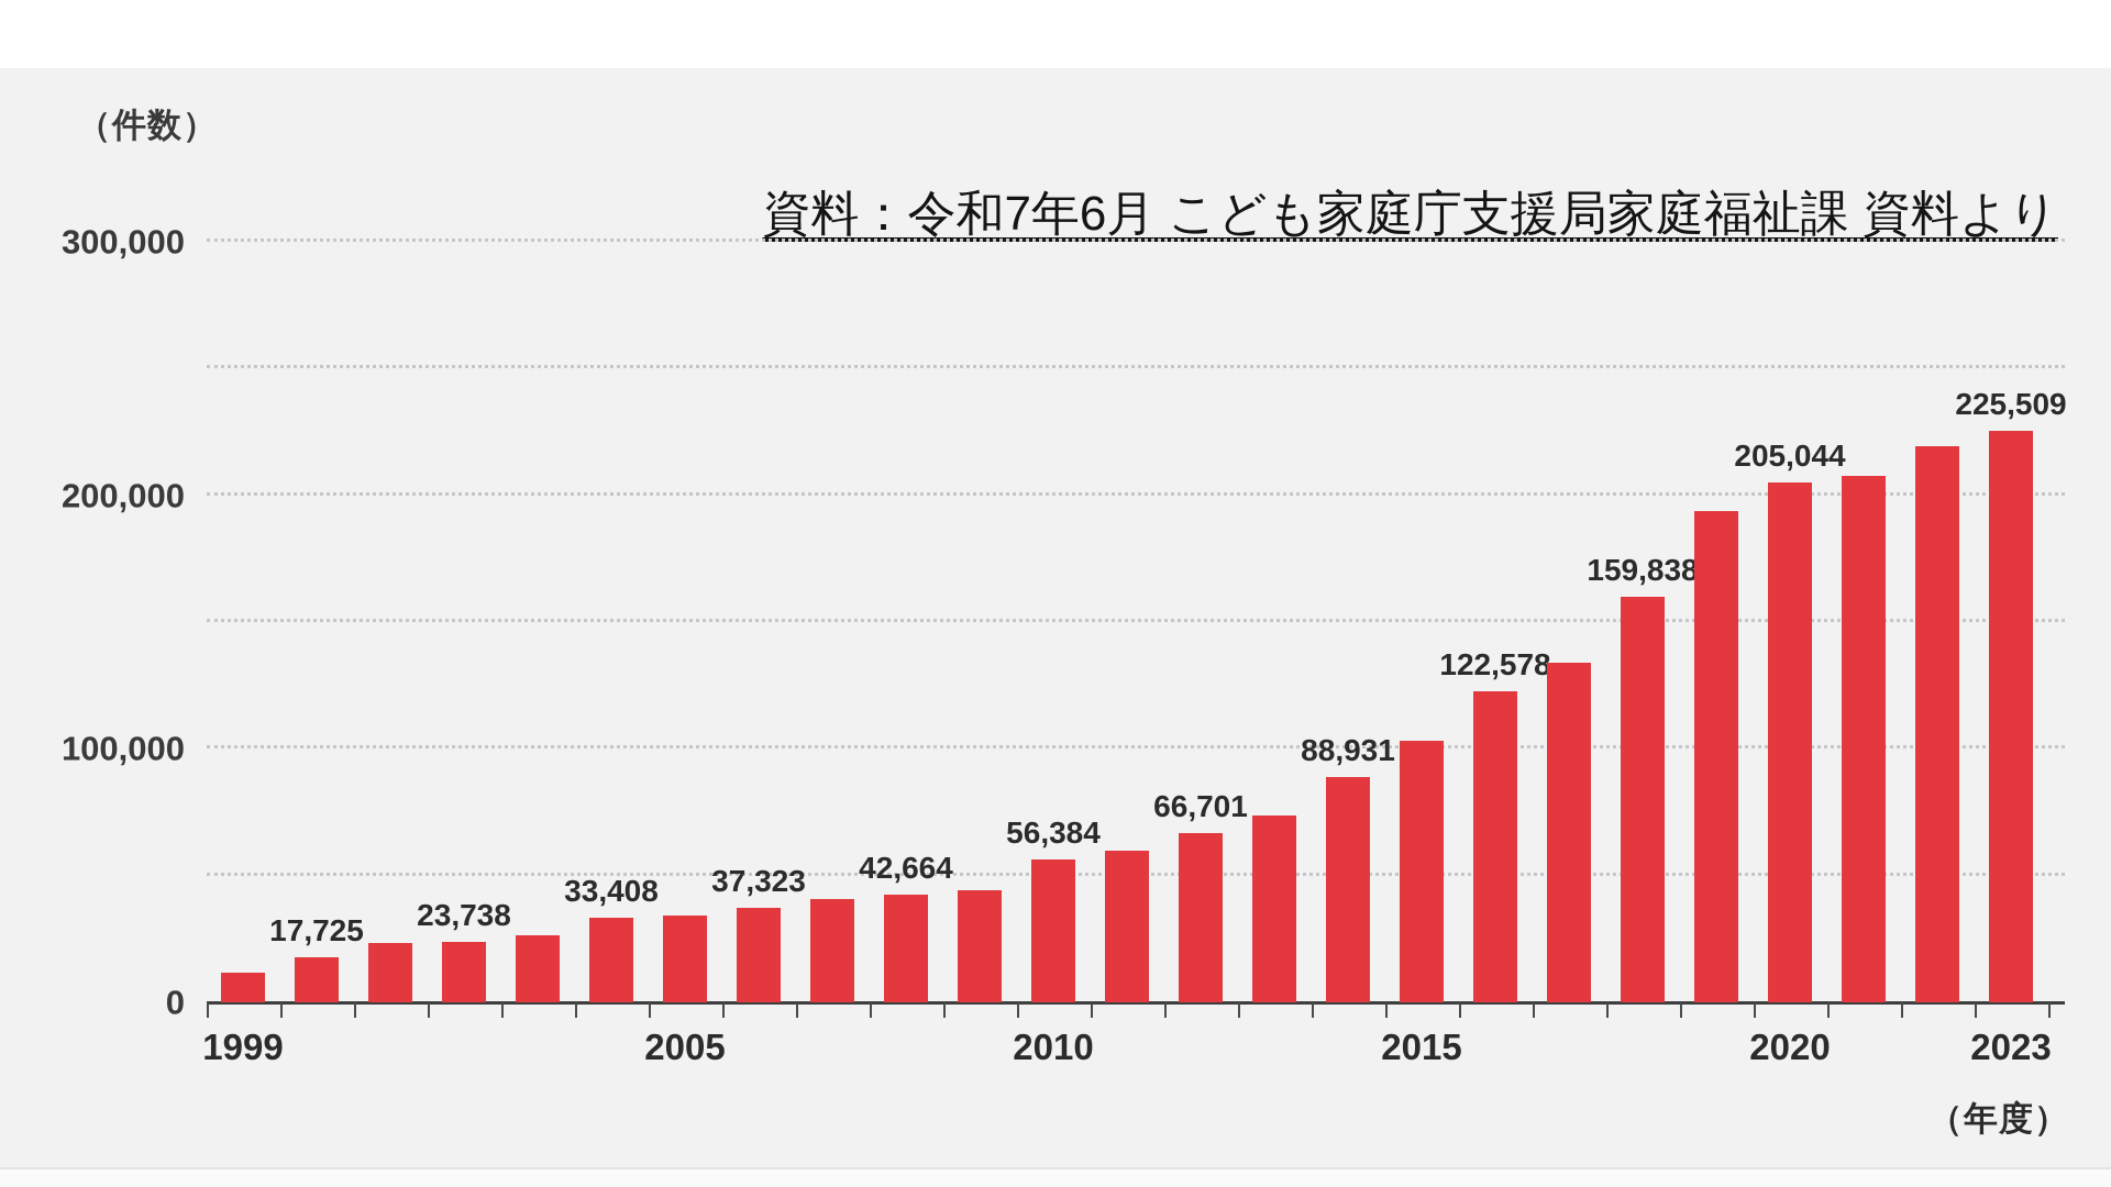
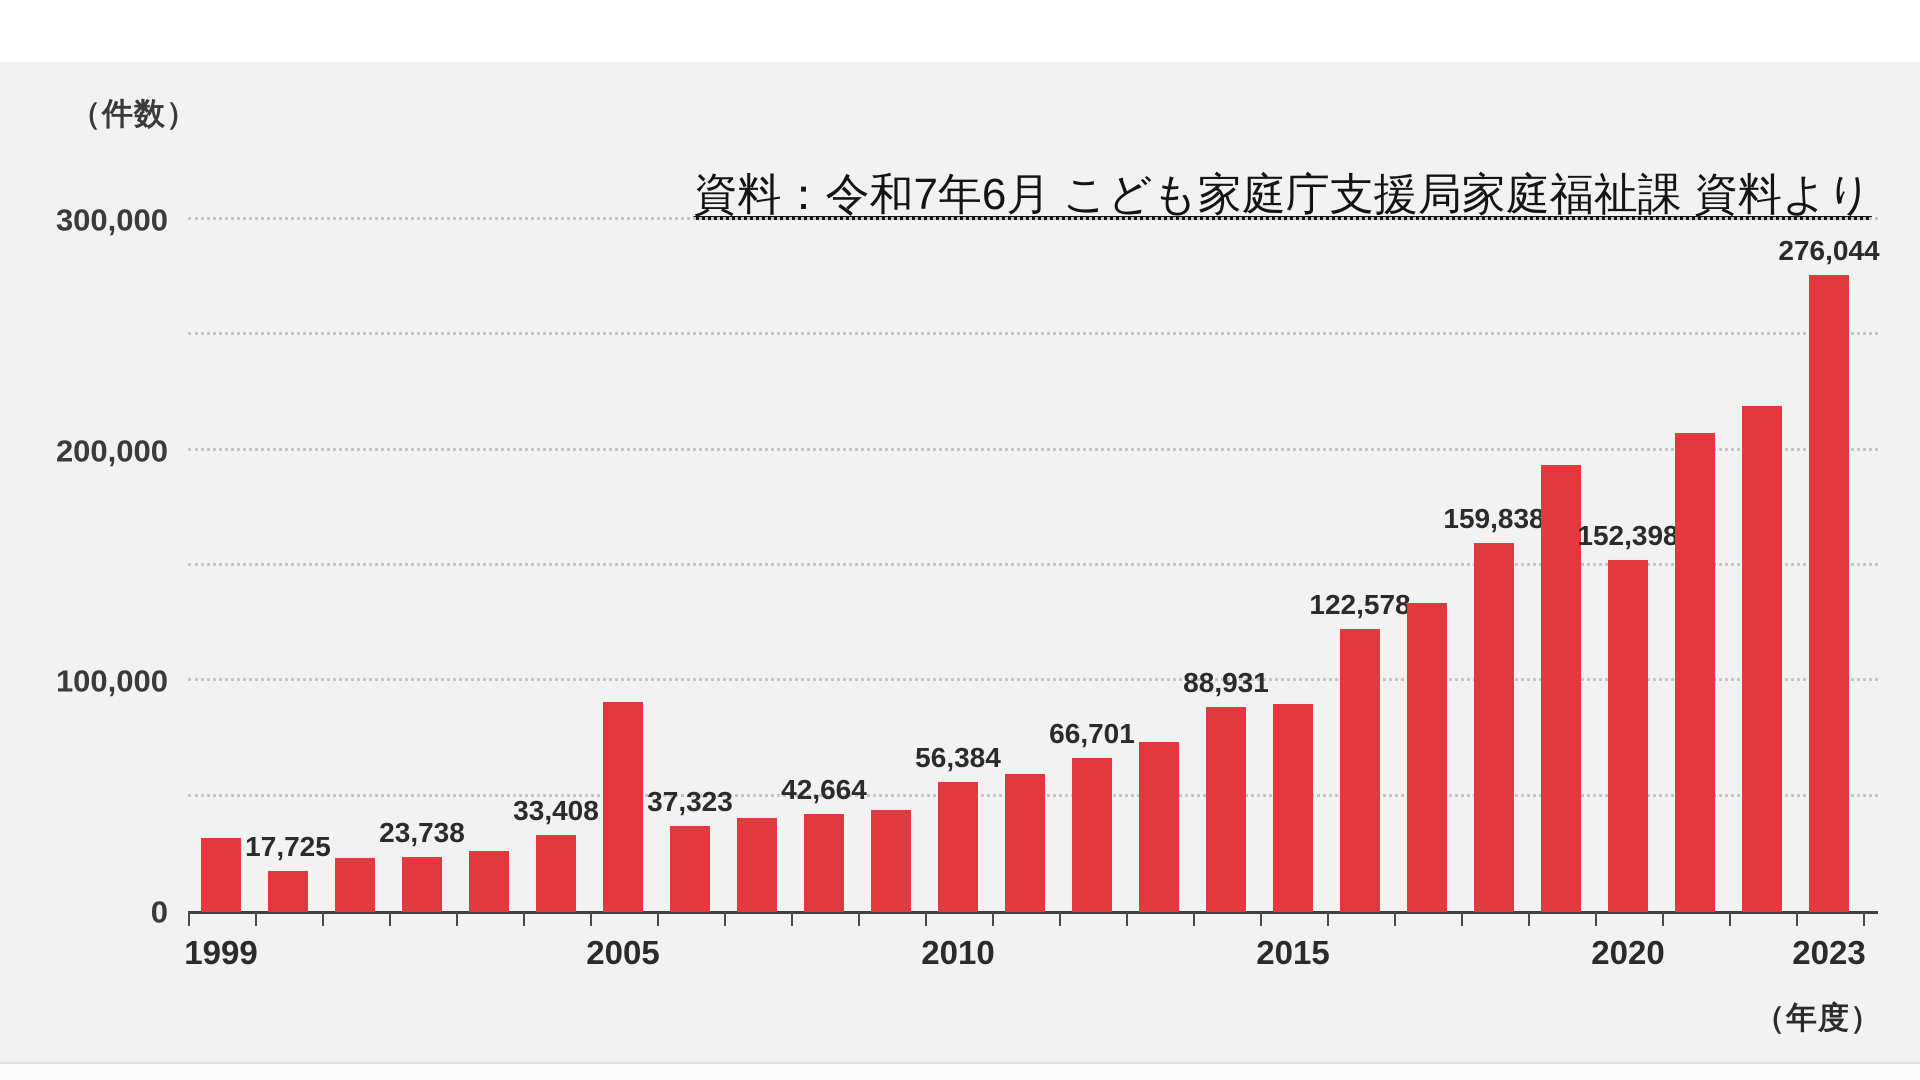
1999: 12000 -> 32000
2005: 34000 -> 91000
2015: 103000 -> 90000
2020: 205,044 -> 152,398
2023: 225,509 -> 276,044
